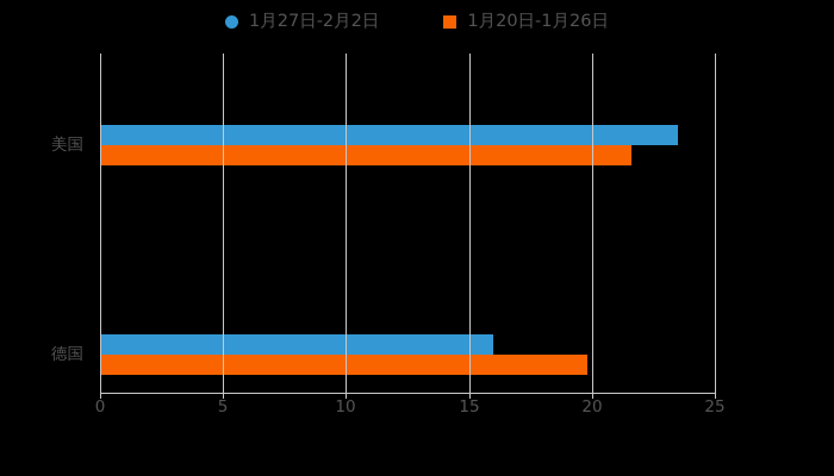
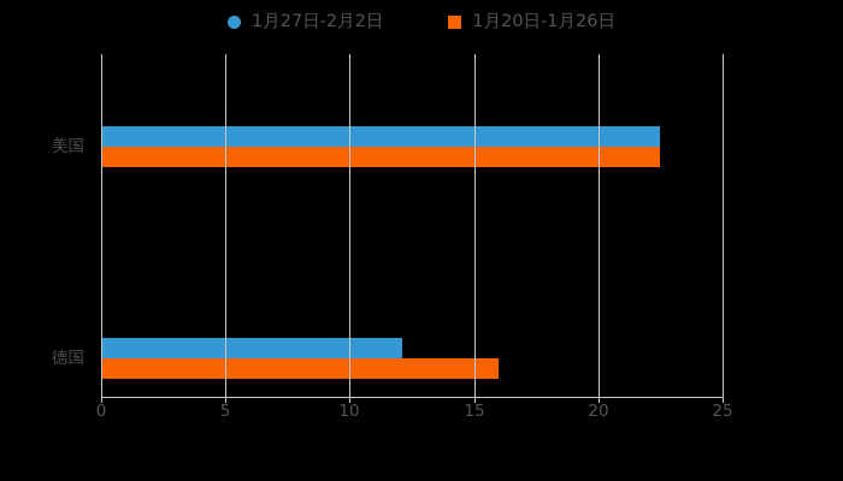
1月27日-2月2日/美国: 23.5 -> 22.5
1月20日-1月26日/美国: 21.6 -> 22.5
1月27日-2月2日/德国: 16.0 -> 12.1
1月20日-1月26日/德国: 19.8 -> 16.0
